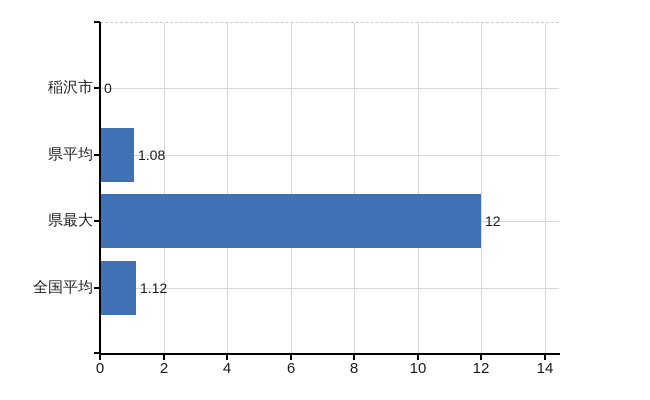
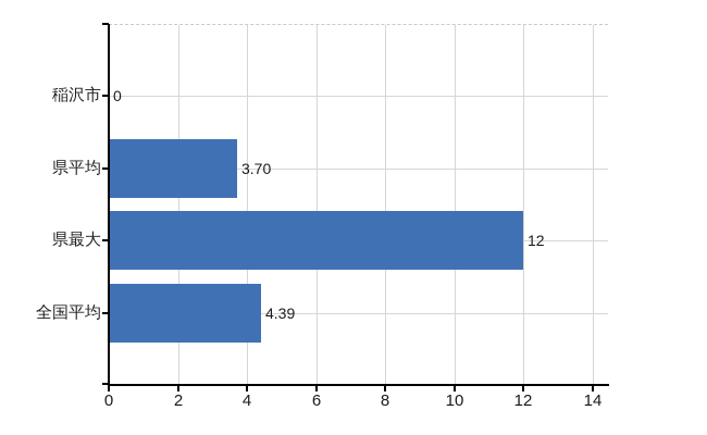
県平均: 1.08 -> 3.70
全国平均: 1.12 -> 4.39
